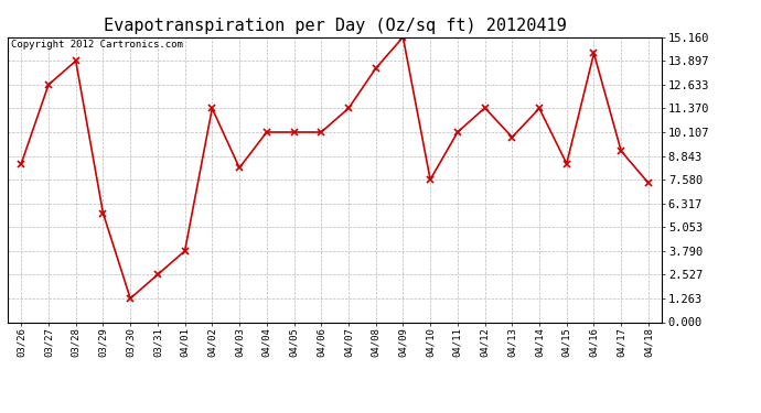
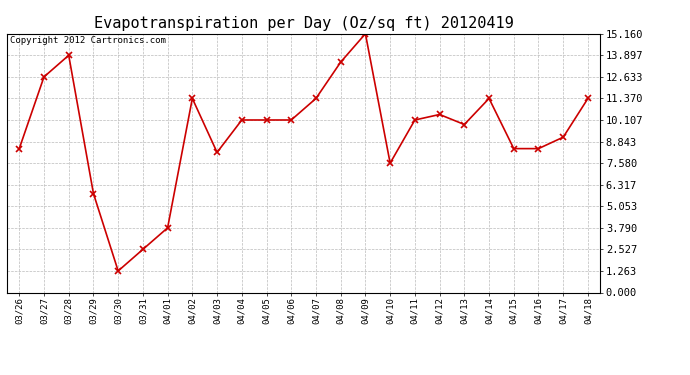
04/12: 11.4 -> 10.4
04/16: 14.3 -> 8.4
04/18: 7.4 -> 11.4
